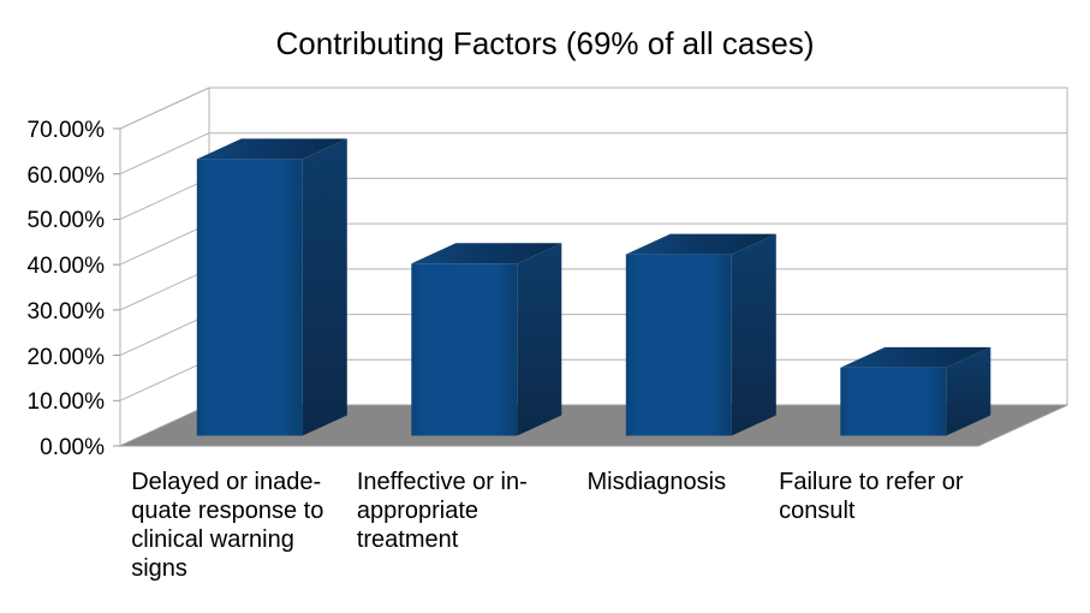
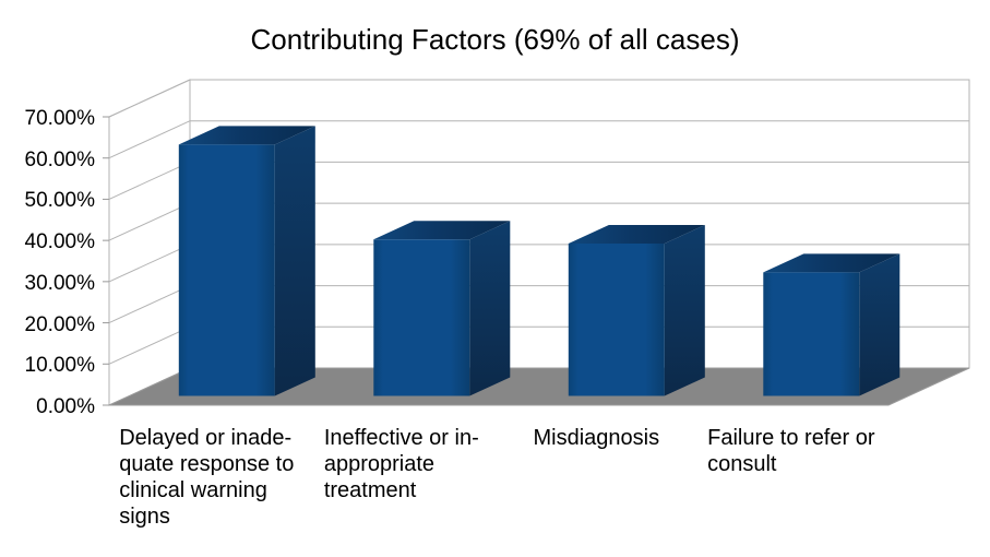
Misdiagnosis: 40% -> 37%
Failure to refer or consult: 15% -> 30%
